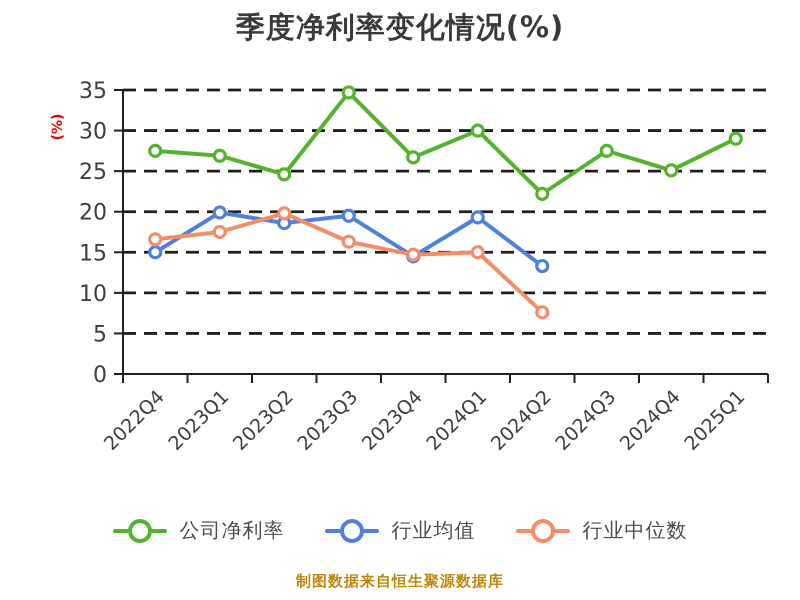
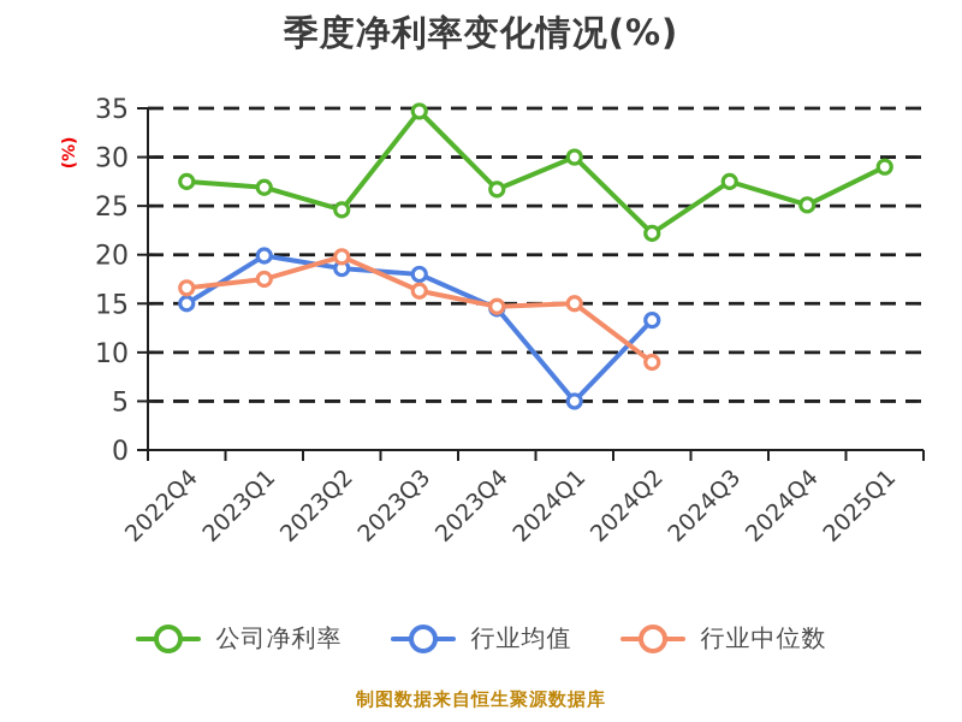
行业均值/2023Q3: 20 -> 18
行业均值/2024Q1: 19 -> 5
行业中位数/2024Q2: 8 -> 9
